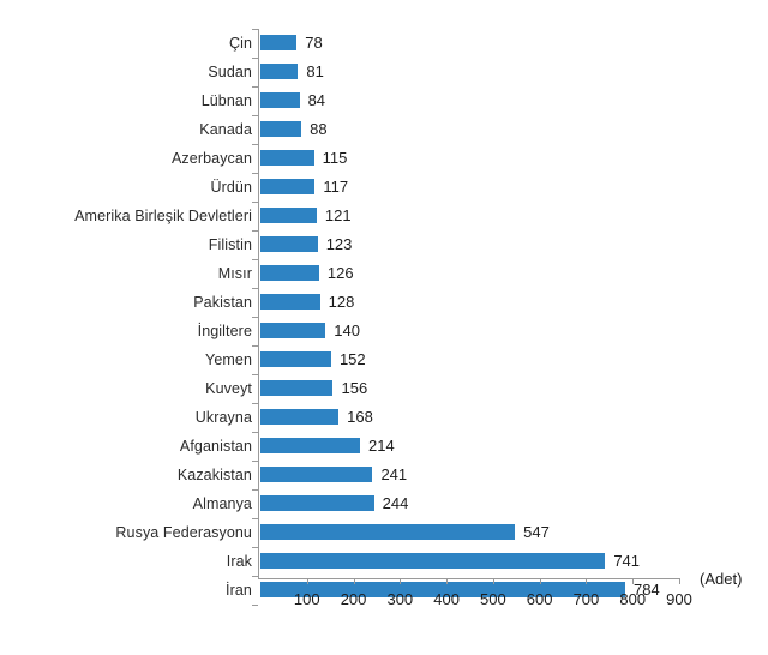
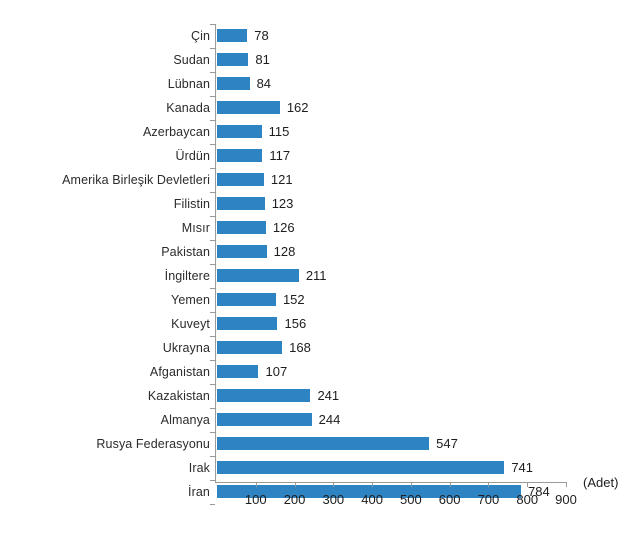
Kanada: 88 -> 162
İngiltere: 140 -> 211
Afganistan: 214 -> 107
